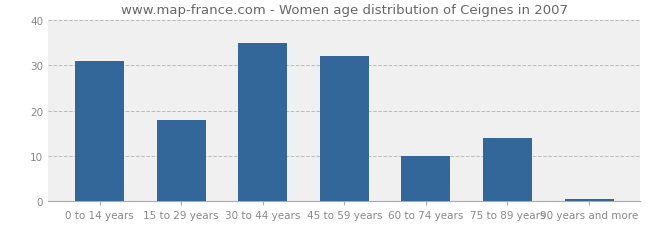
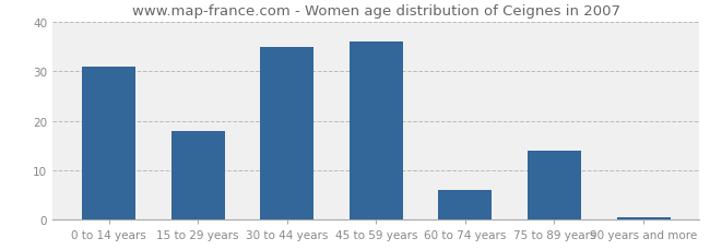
45 to 59 years: 32.0 -> 36.0
60 to 74 years: 10.0 -> 6.0
